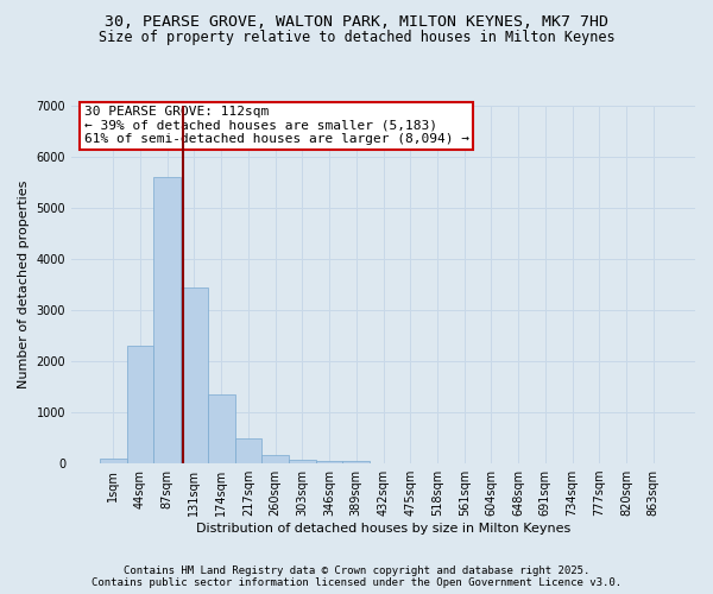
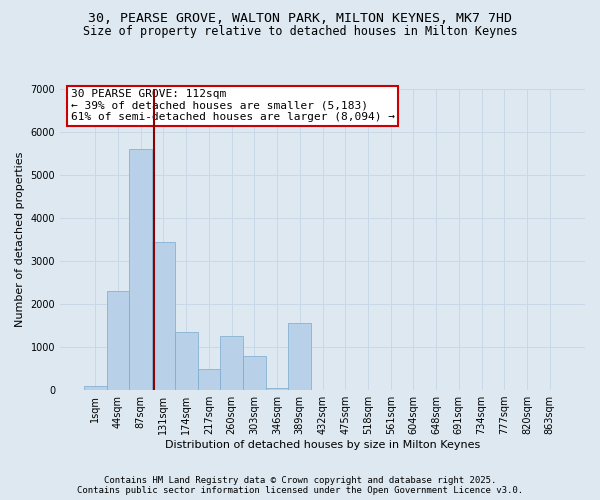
260sqm: 170 -> 1250
303sqm: 80 -> 800
389sqm: 50 -> 1550
